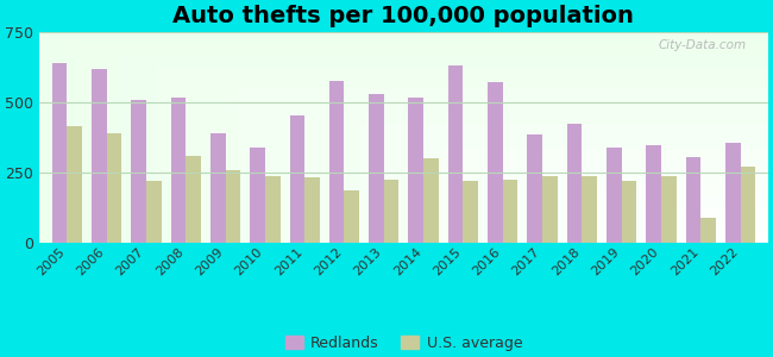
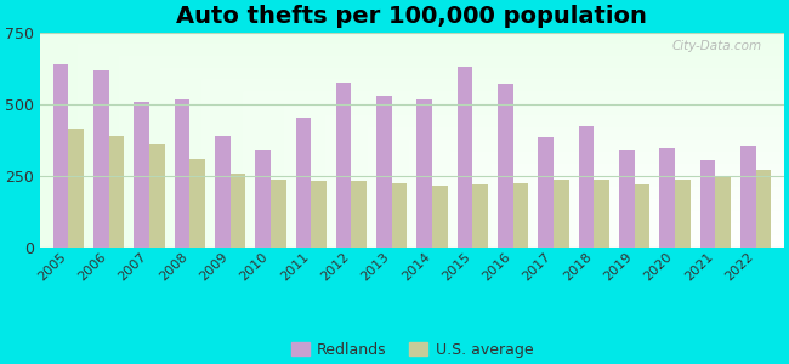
U.S. average/2007: 220 -> 360
U.S. average/2012: 185 -> 235
U.S. average/2014: 300 -> 215
U.S. average/2021: 90 -> 250
